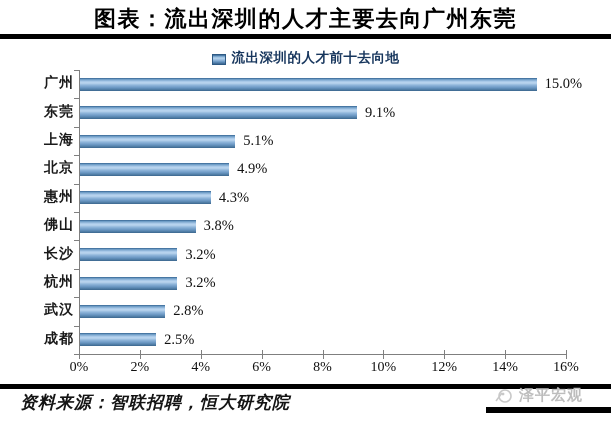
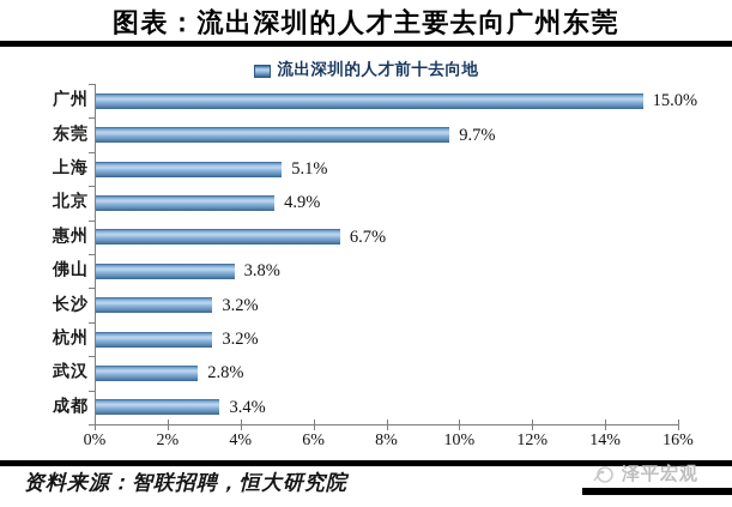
东莞: 9.1% -> 9.7%
惠州: 4.3% -> 6.7%
成都: 2.5% -> 3.4%
